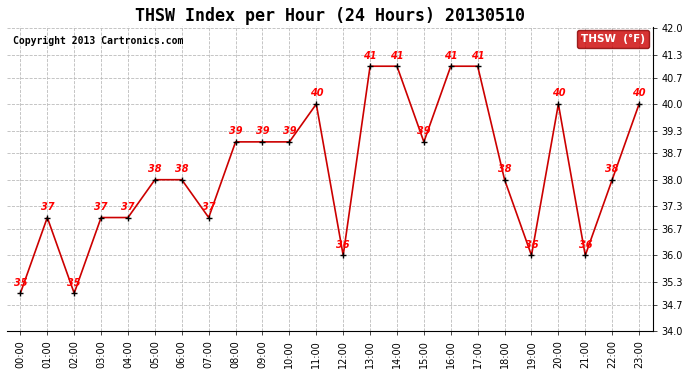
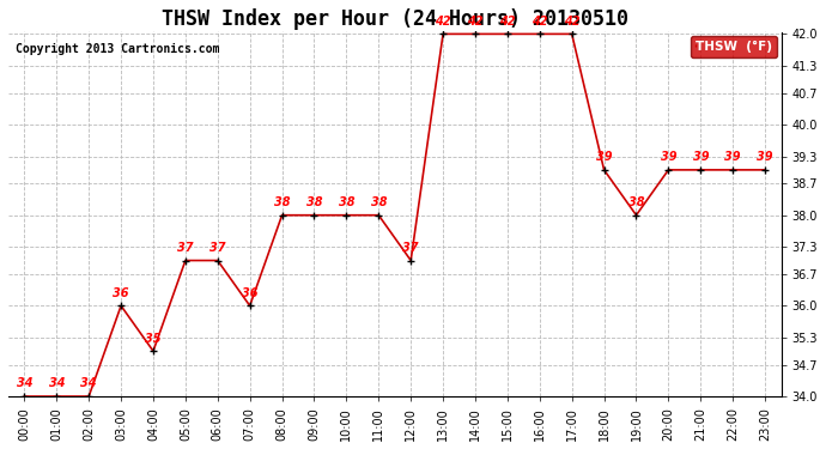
00:00: 35 -> 34
01:00: 37 -> 34
02:00: 35 -> 34
03:00: 37 -> 36
04:00: 37 -> 35
05:00: 38 -> 37
06:00: 38 -> 37
07:00: 37 -> 36
08:00: 39 -> 38
09:00: 39 -> 38
10:00: 39 -> 38
11:00: 40 -> 38
12:00: 36 -> 37
13:00: 41 -> 42
14:00: 41 -> 42
15:00: 39 -> 42
16:00: 41 -> 42
17:00: 41 -> 42
18:00: 38 -> 39
19:00: 36 -> 38
20:00: 40 -> 39
21:00: 36 -> 39
22:00: 38 -> 39
23:00: 40 -> 39
